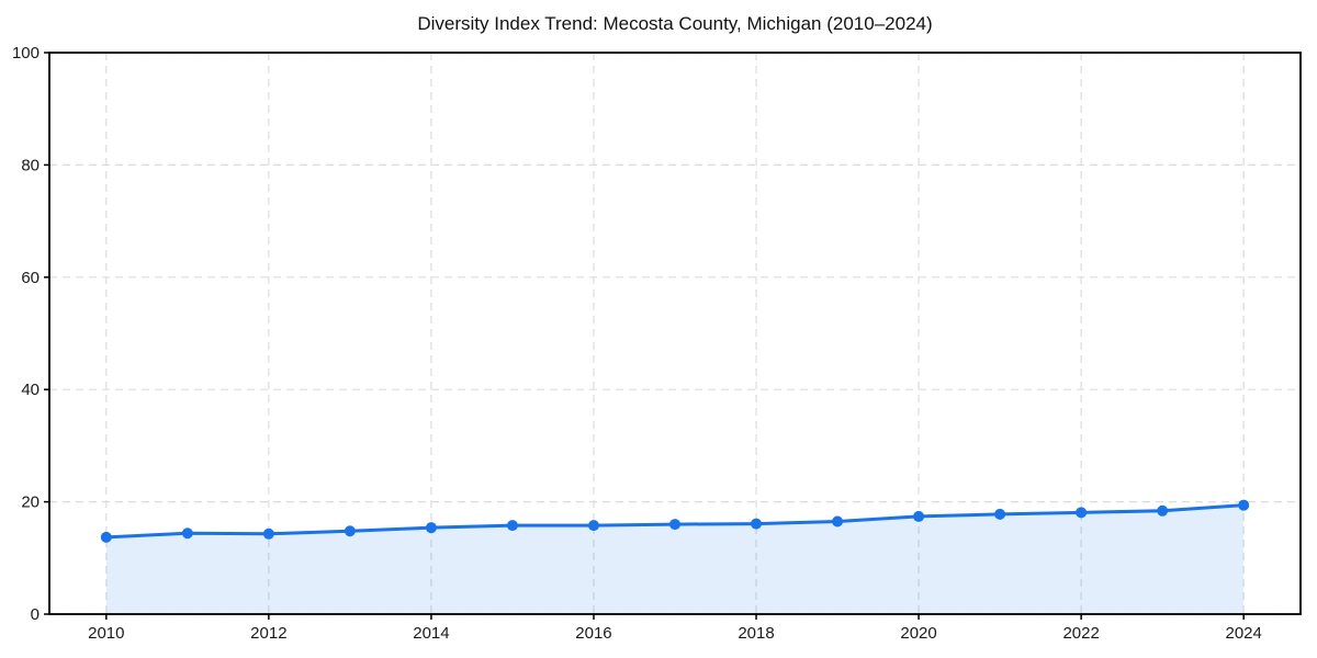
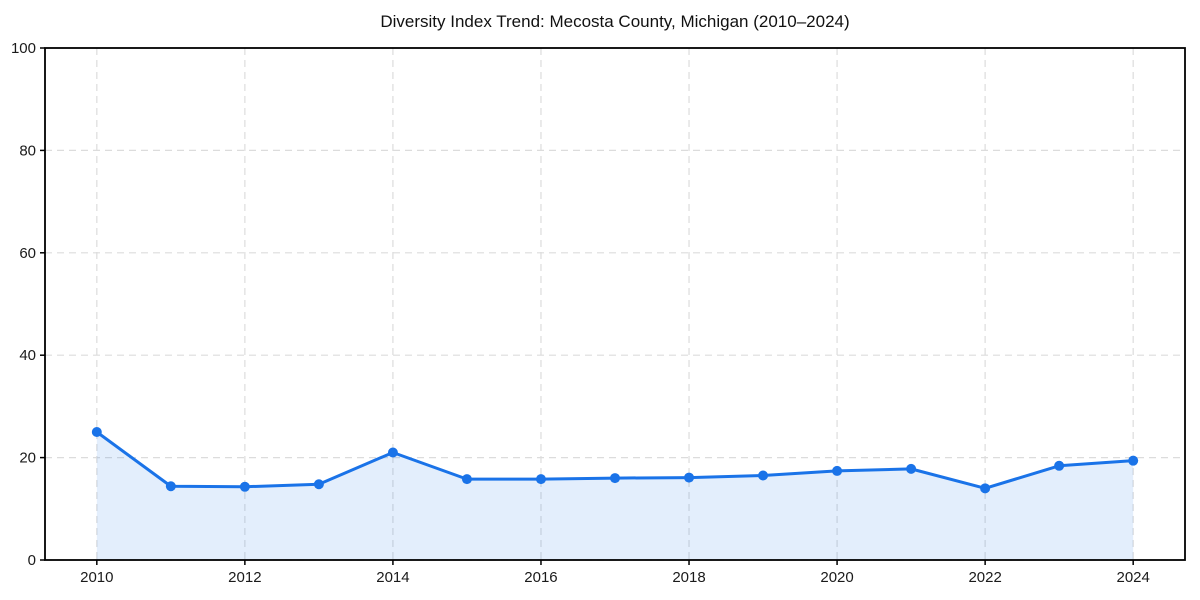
2010: 14 -> 25
2014: 15 -> 21
2022: 18 -> 14
